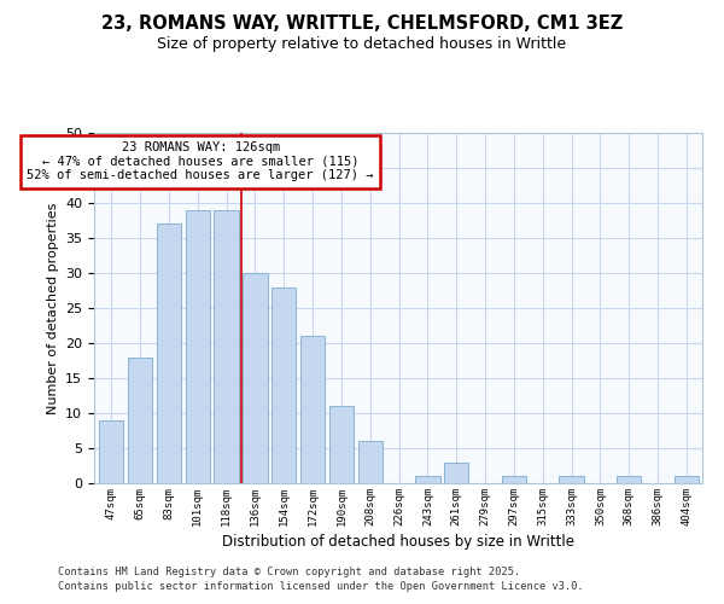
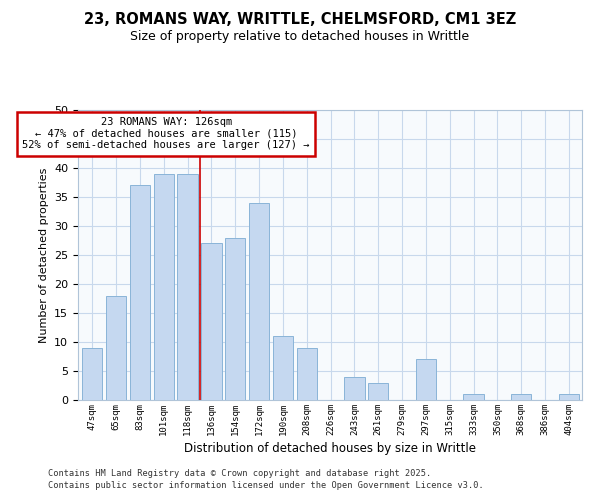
136sqm: 30 -> 27
172sqm: 21 -> 34
208sqm: 6 -> 9
243sqm: 1 -> 4
297sqm: 1 -> 7
